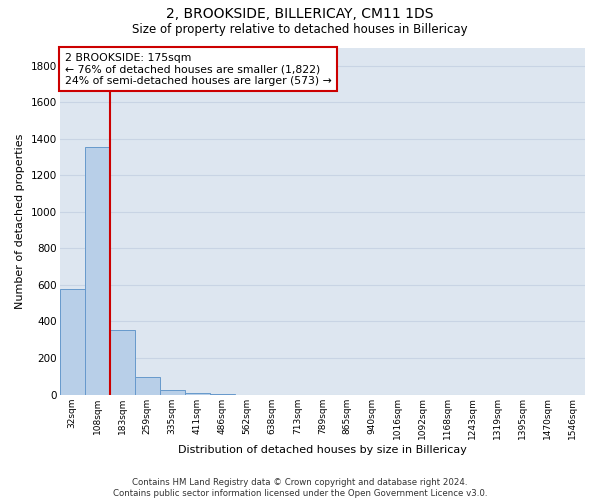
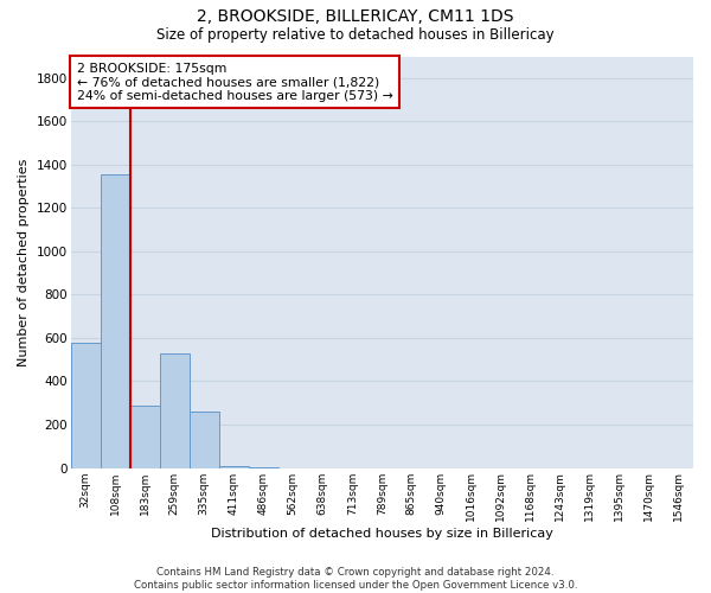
183sqm: 360 -> 290
259sqm: 100 -> 530
335sqm: 20 -> 260
